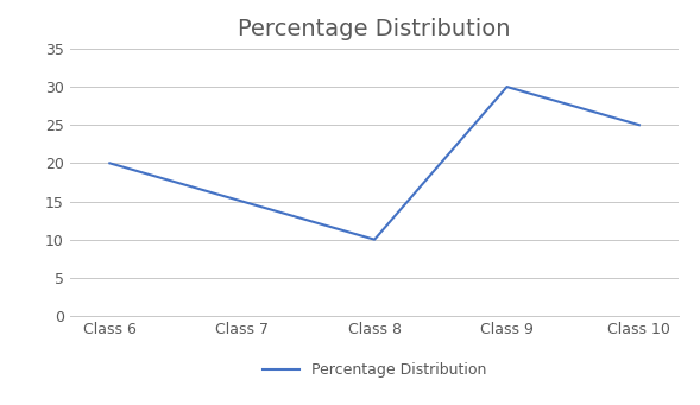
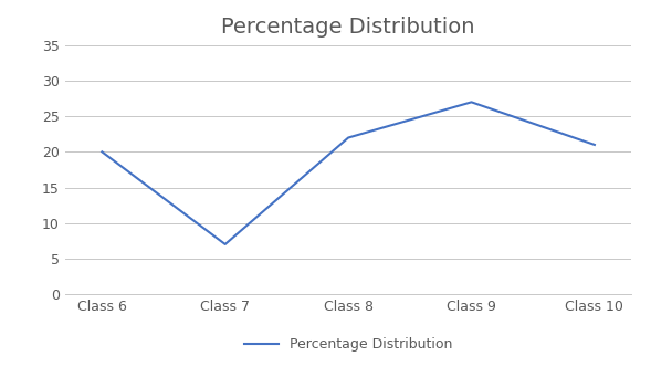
Class 7: 15 -> 7
Class 8: 10 -> 22
Class 9: 30 -> 27
Class 10: 25 -> 21
